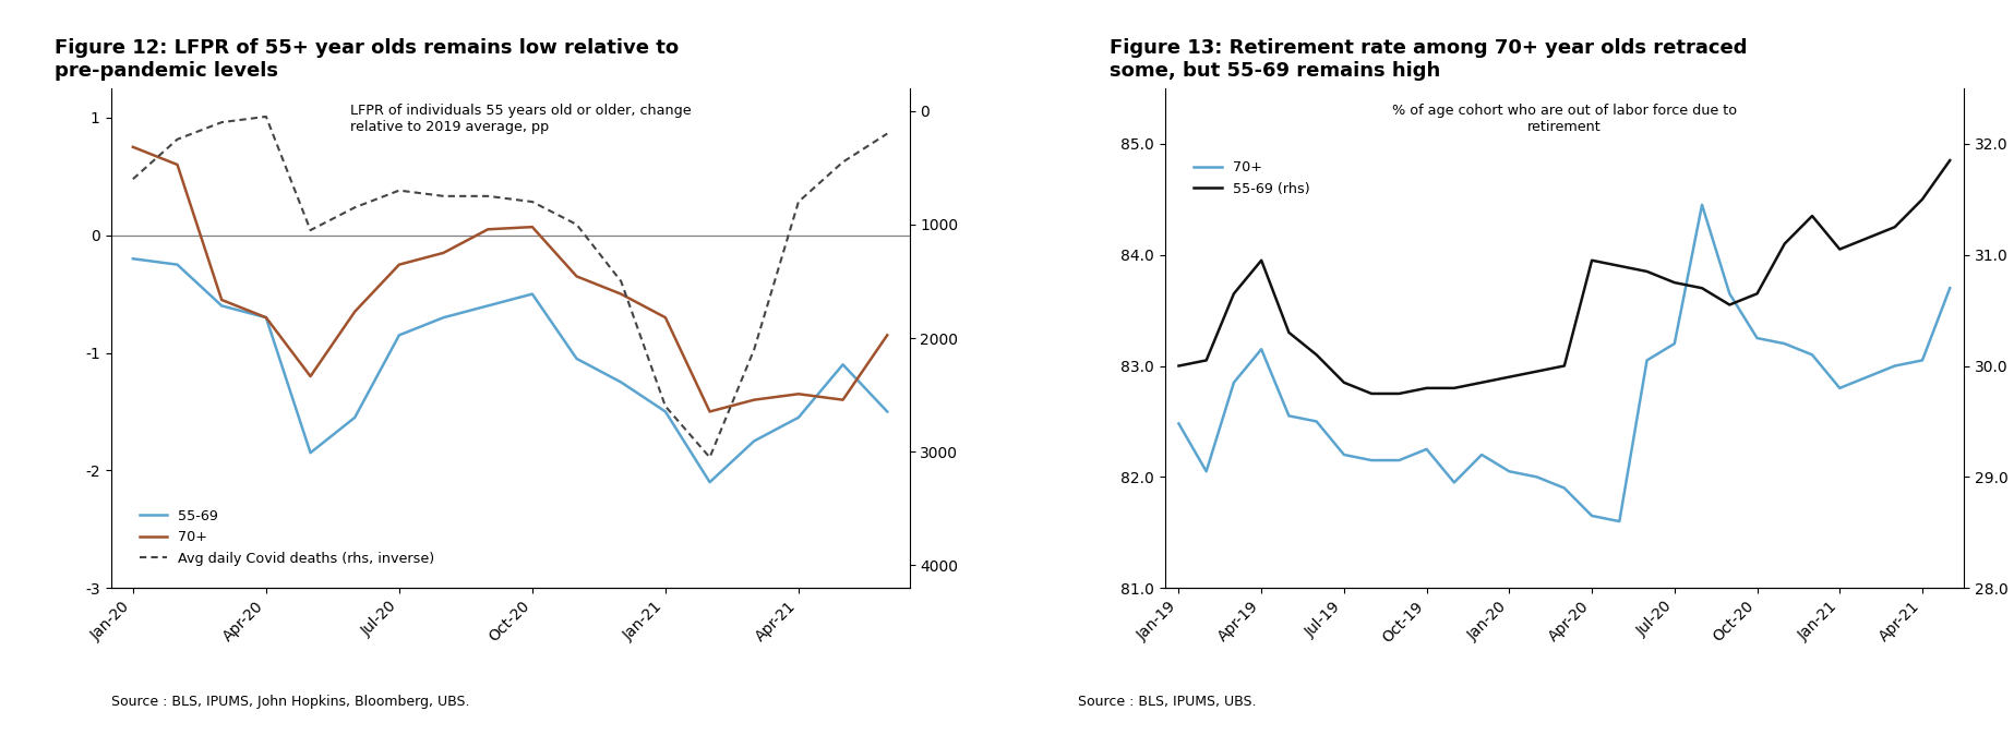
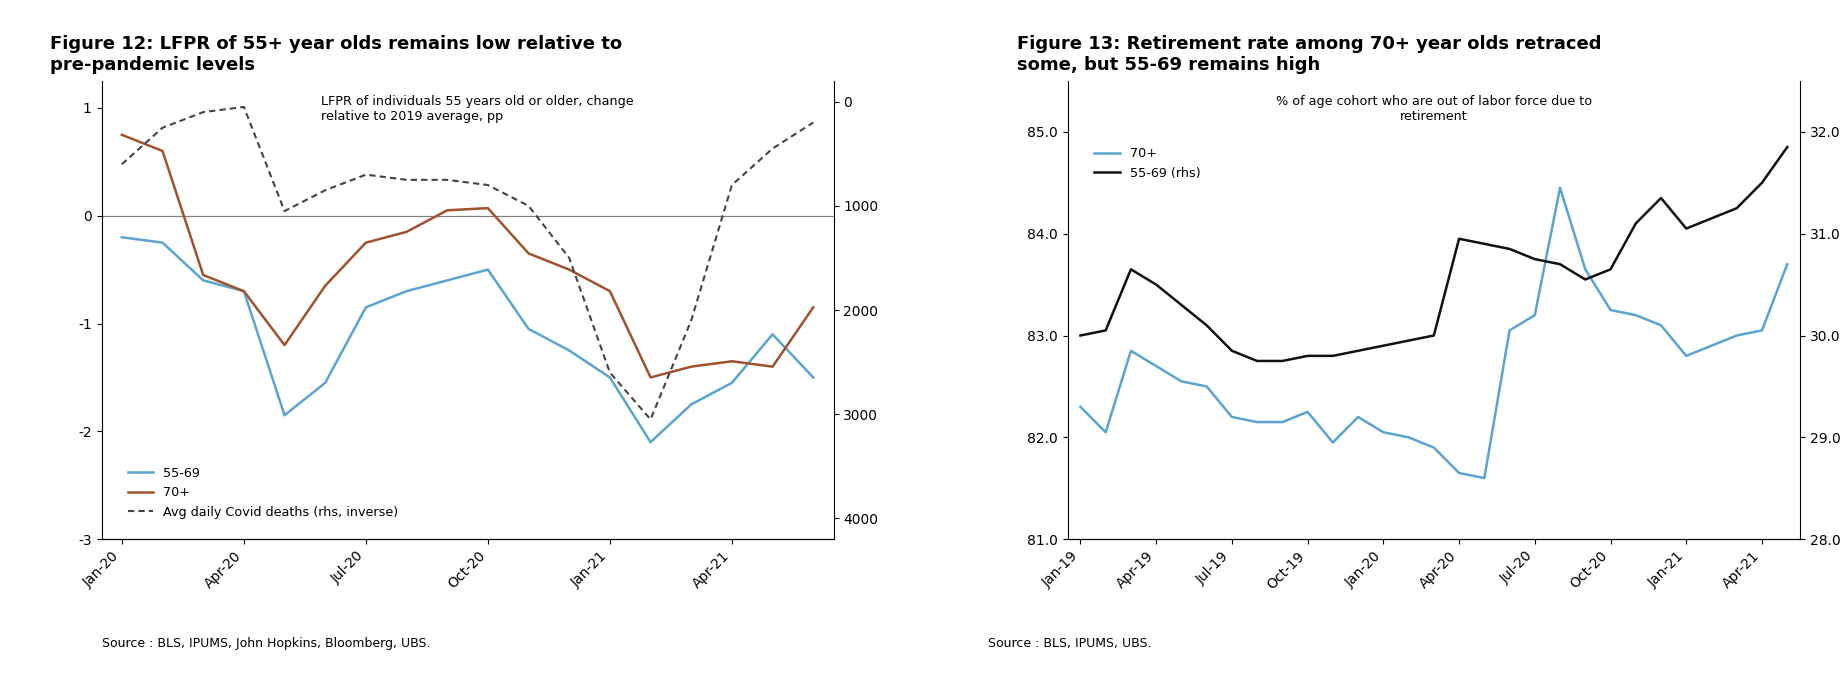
70+/Jan-19: 82.48 -> 82.30
70+/Apr-19: 83.15 -> 82.70
55-69 (rhs)/Apr-19: 30.95 -> 30.50
